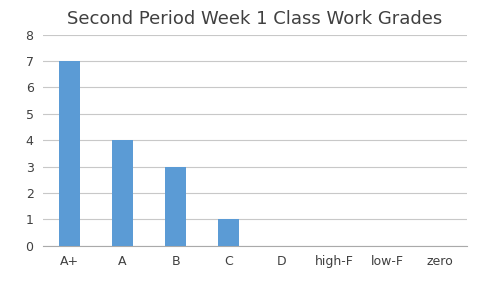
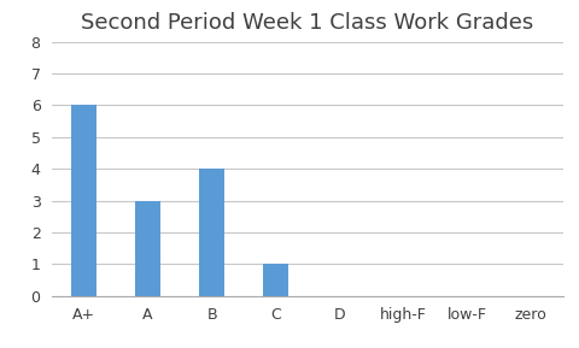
A+: 7 -> 6
A: 4 -> 3
B: 3 -> 4
